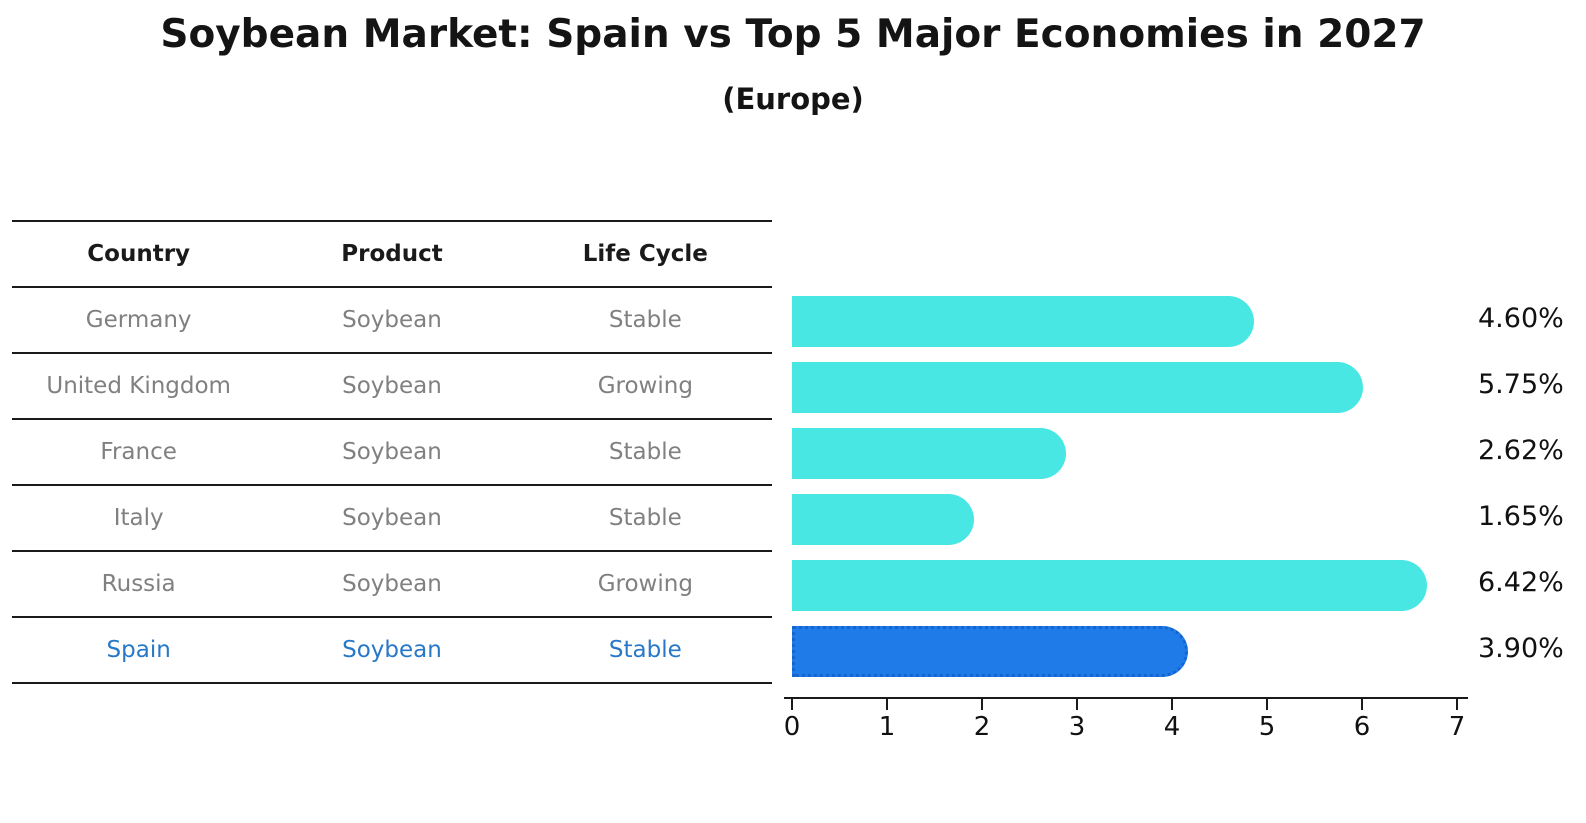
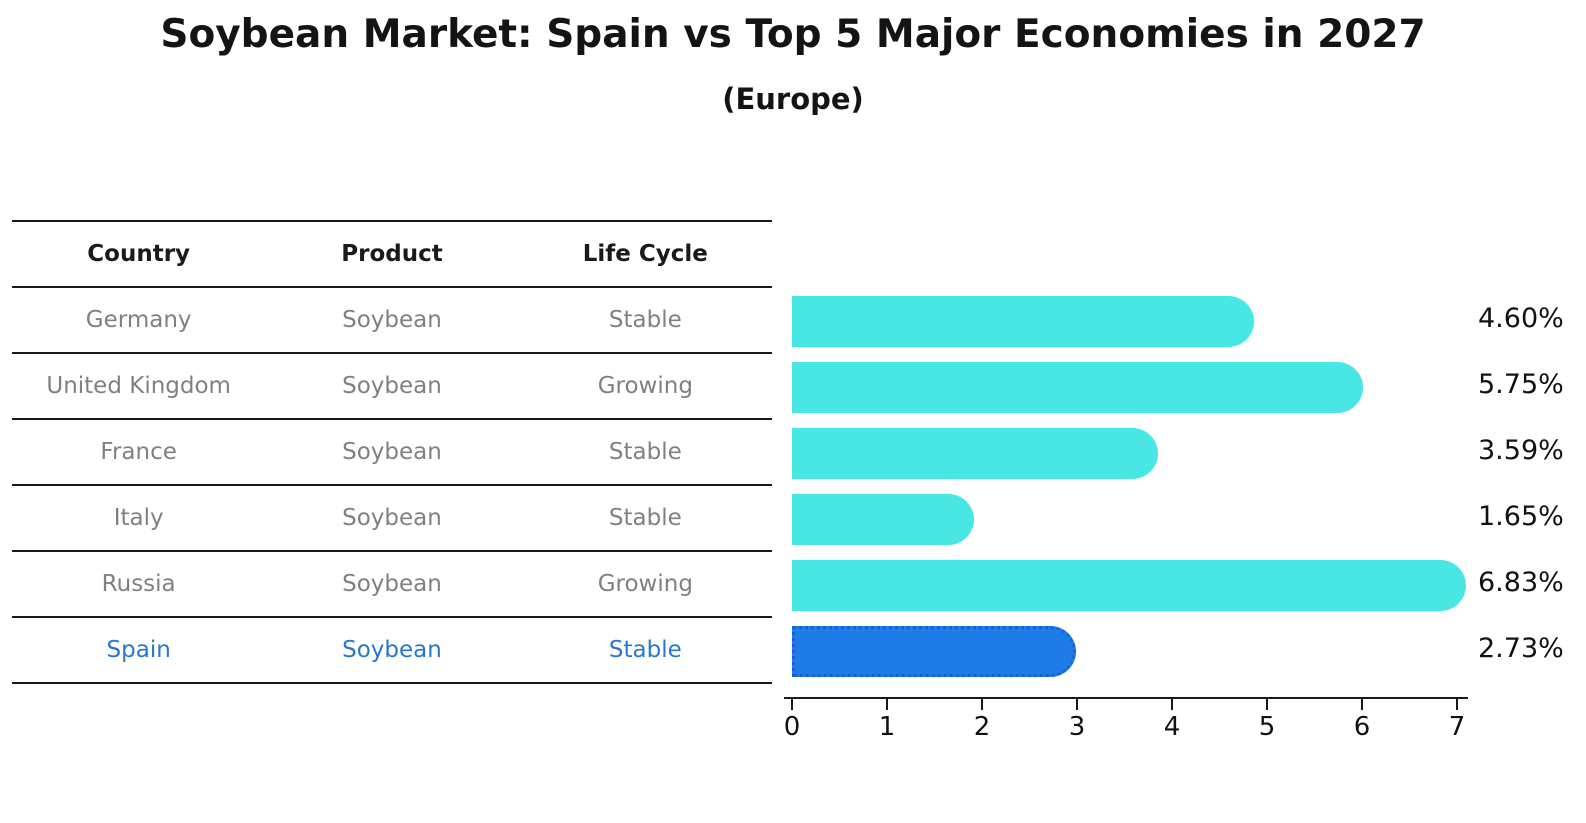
France: 2.62% -> 3.59%
Russia: 6.42% -> 6.83%
Spain: 3.90% -> 2.73%
